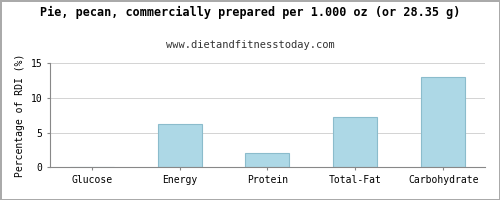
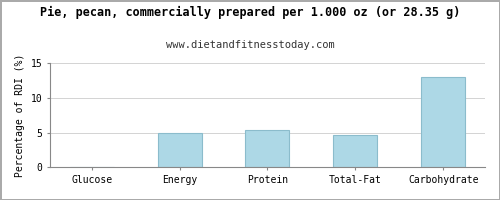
Energy: 6.2 -> 5.0
Protein: 2.1 -> 5.4
Total-Fat: 7.2 -> 4.6
